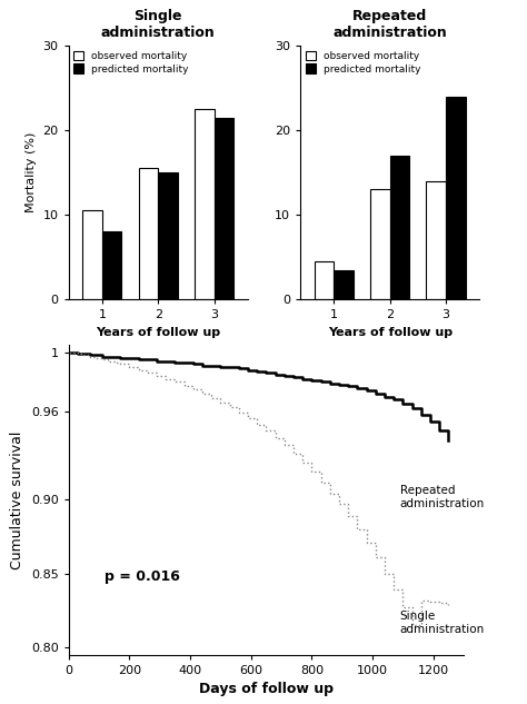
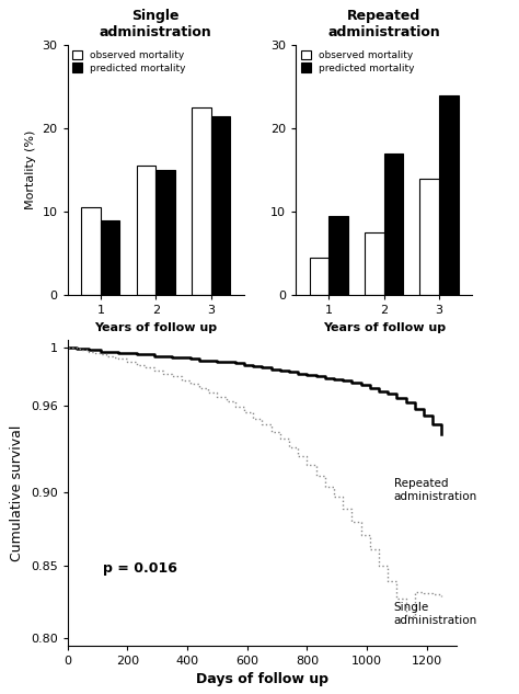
Single administration/predicted mortality/1: 8.0 -> 9.0
Repeated administration/predicted mortality/1: 3.4 -> 9.5
Repeated administration/observed mortality/2: 13.0 -> 7.5
